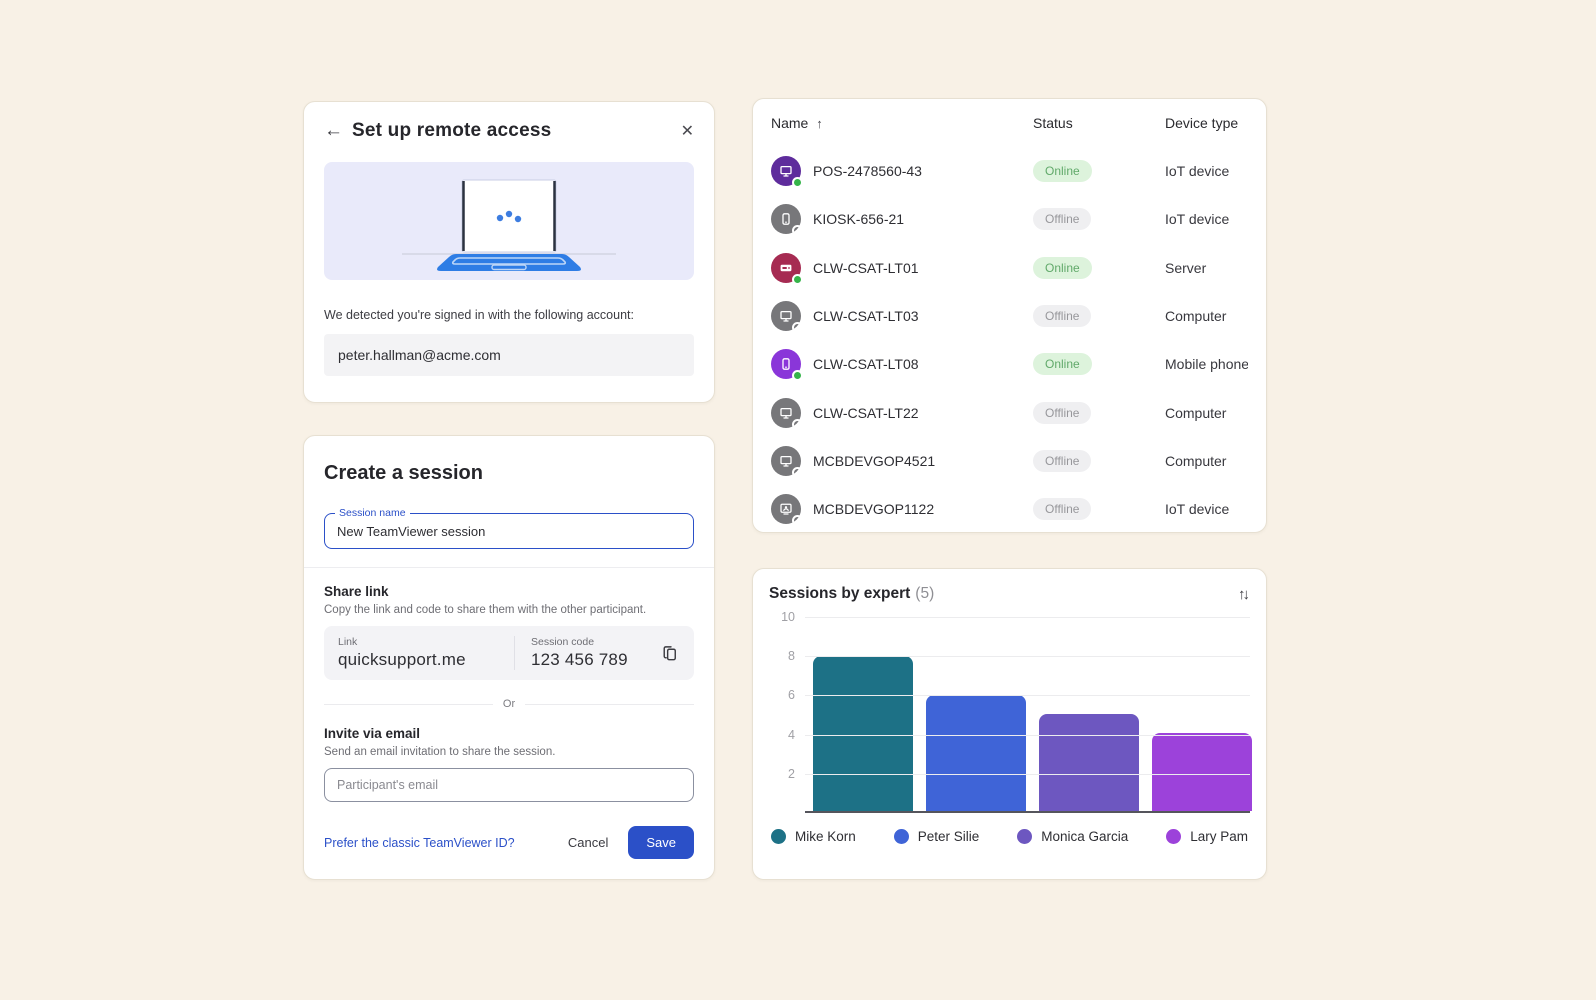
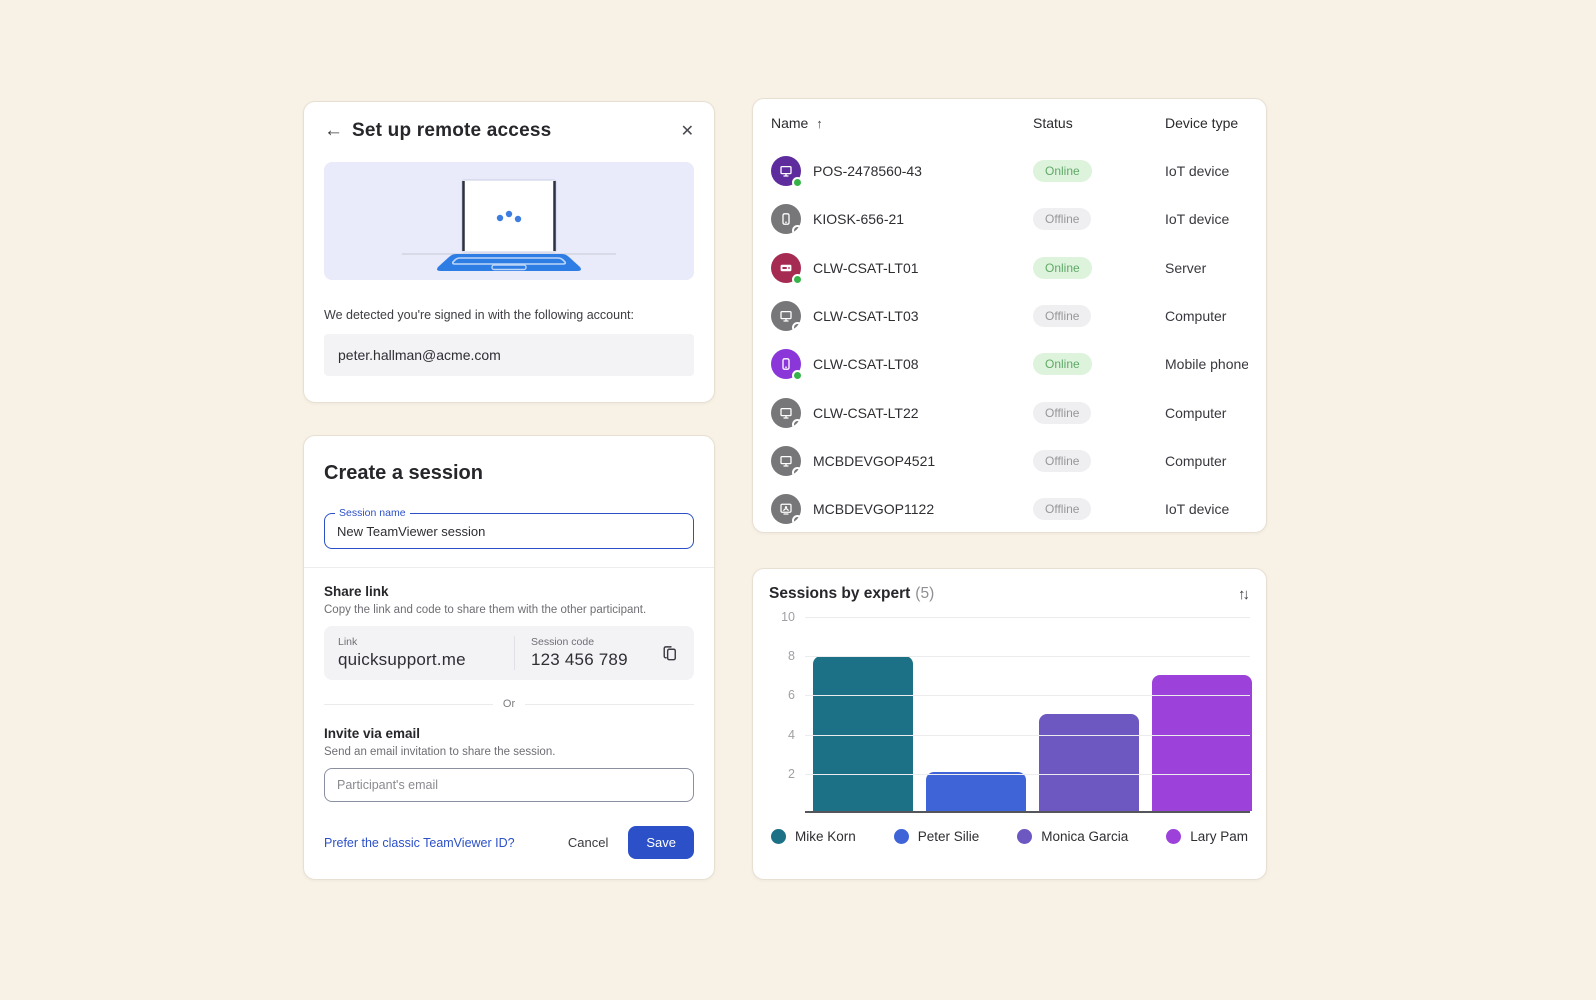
Peter Silie: 6 -> 2
Lary Pam: 4 -> 7
